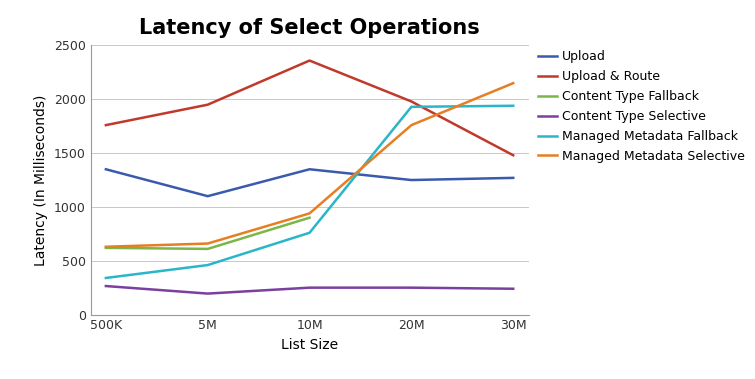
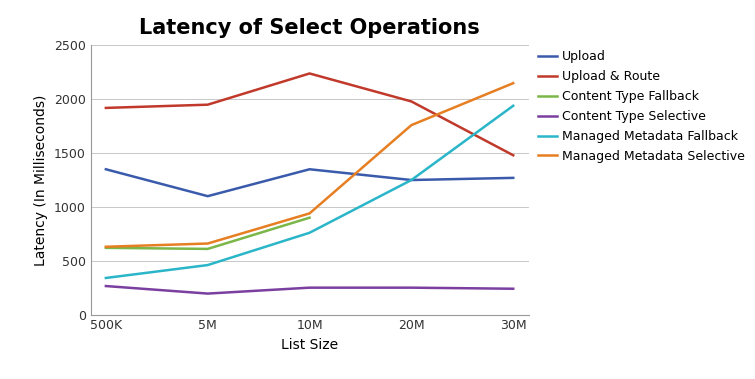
Upload & Route/500K: 1760 -> 1920
Upload & Route/10M: 2360 -> 2240
Managed Metadata Fallback/20M: 1930 -> 1250
